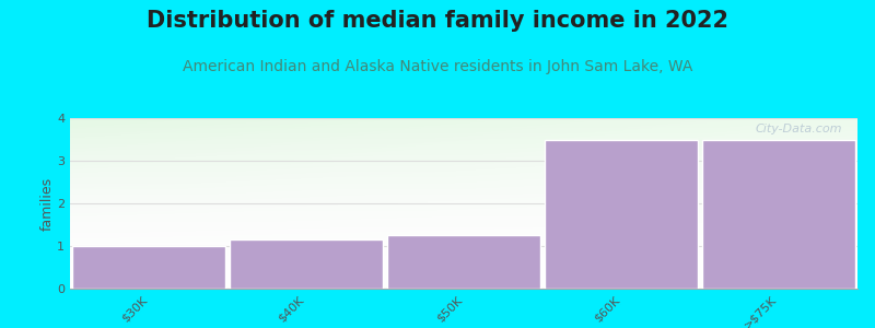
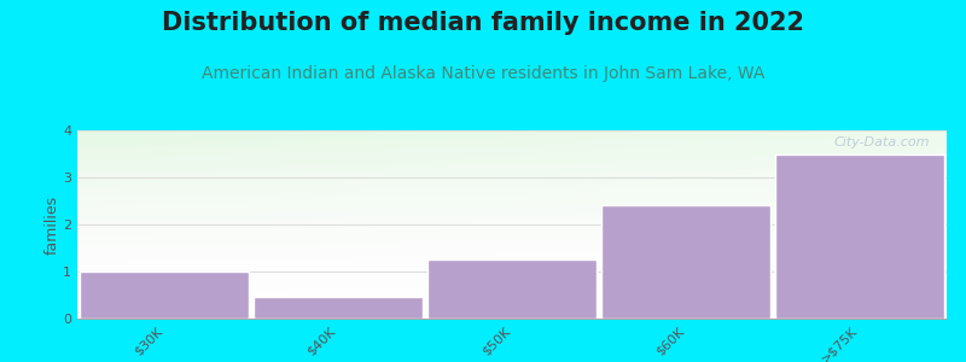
$40K: 1.15 -> 0.45
$60K: 3.50 -> 2.40
